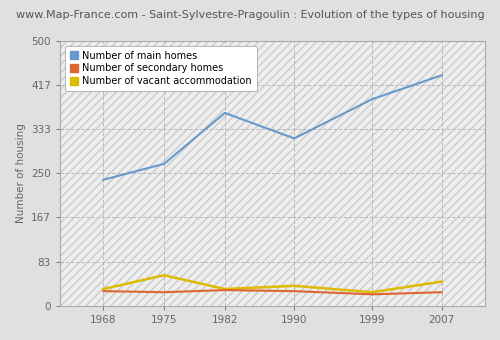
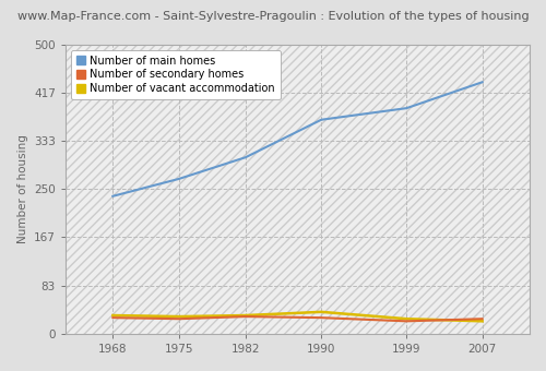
Number of vacant accommodation/1975: 58 -> 30
Number of main homes/1982: 364 -> 305
Number of main homes/1990: 316 -> 370
Number of vacant accommodation/2007: 46 -> 22
